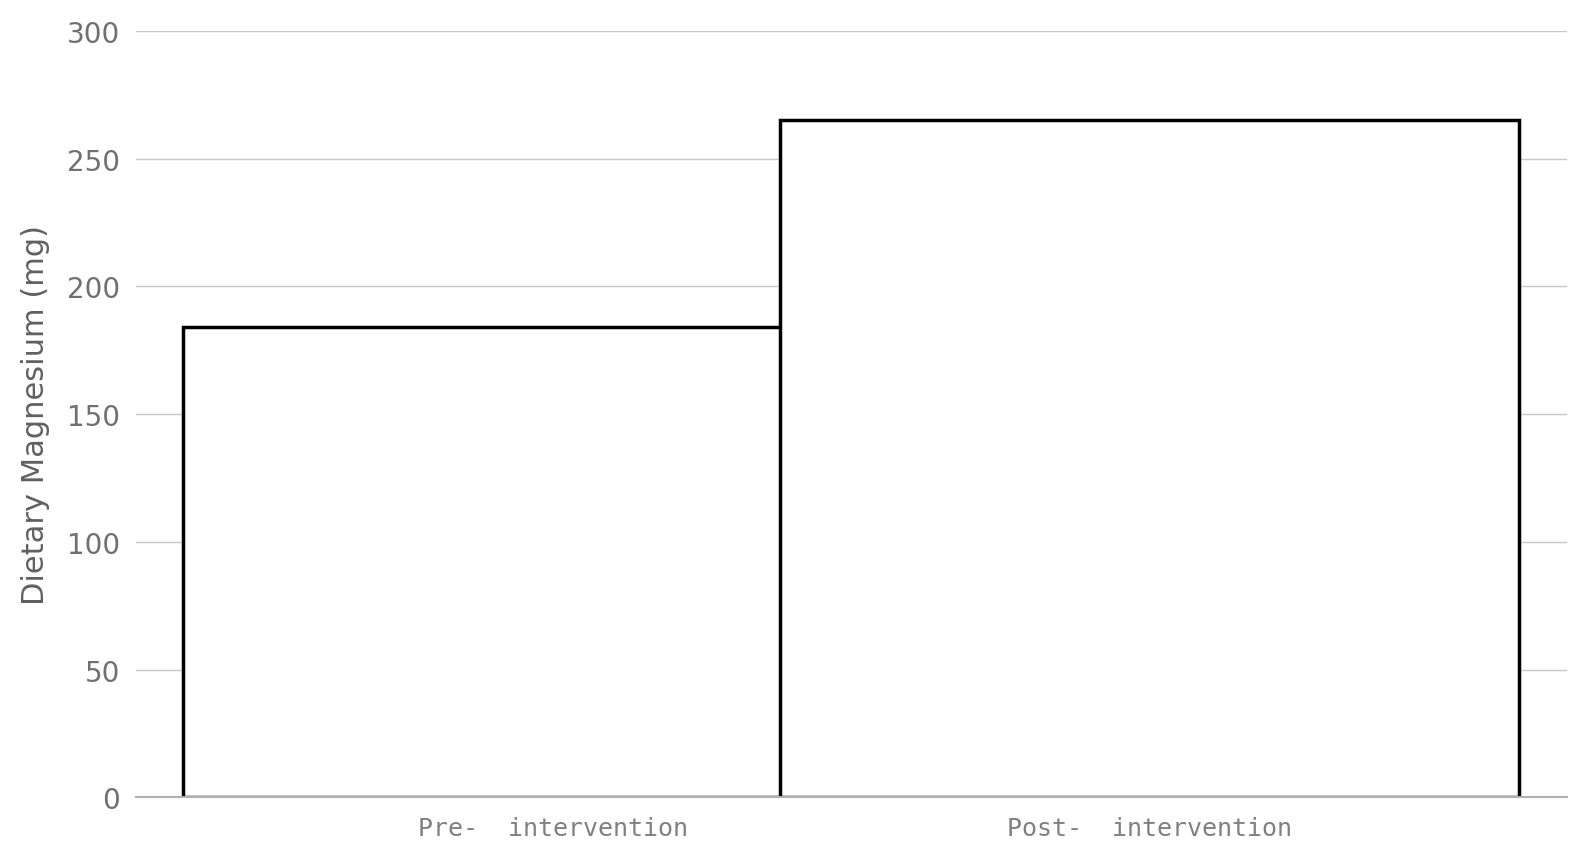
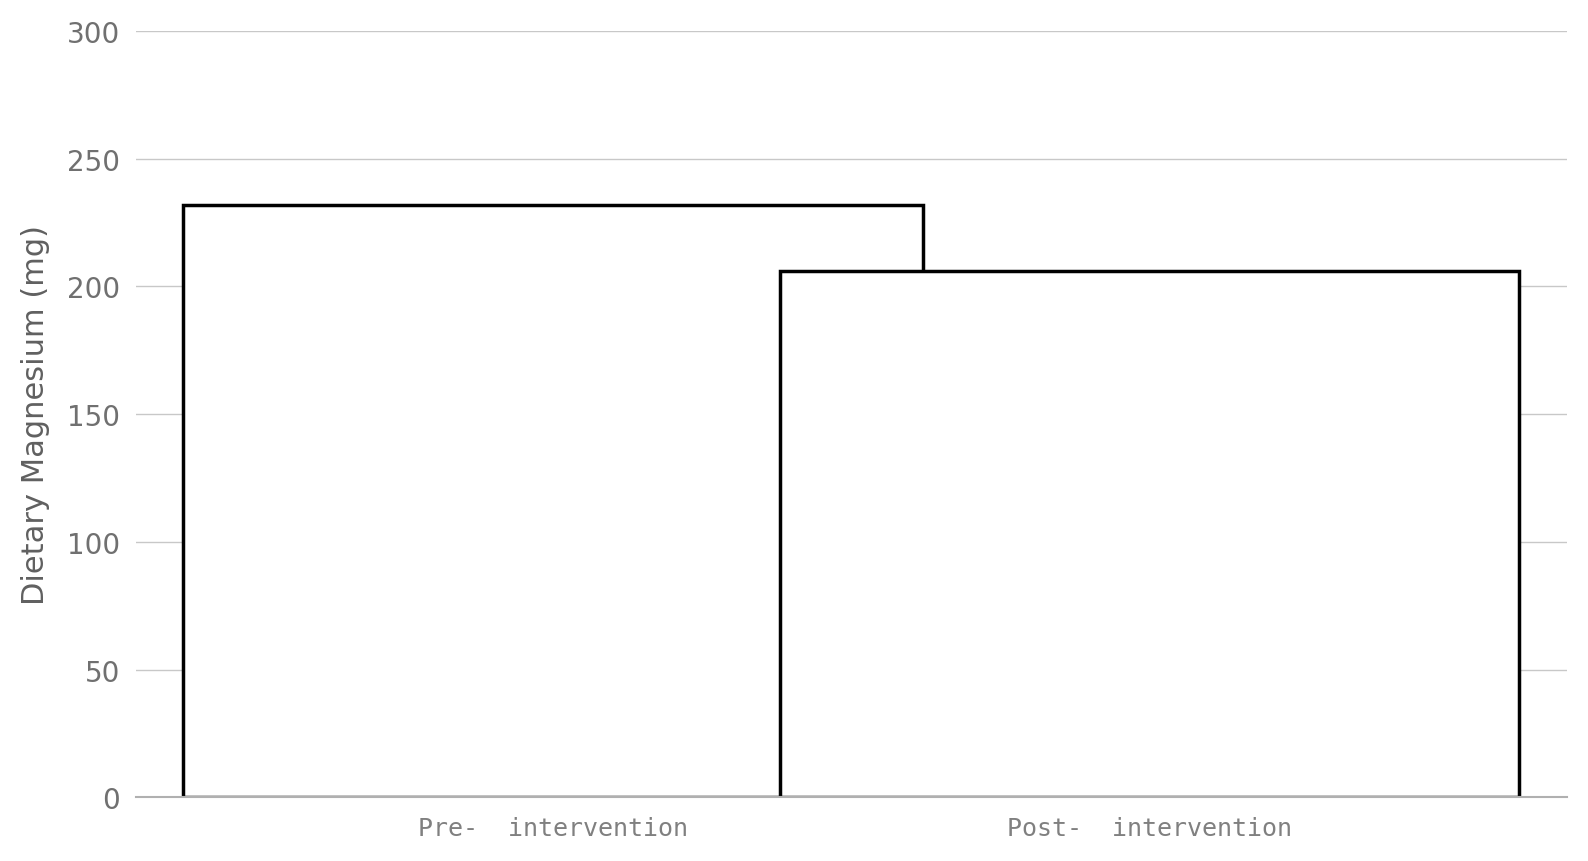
Pre- intervention: 184 -> 232
Post- intervention: 265 -> 206
